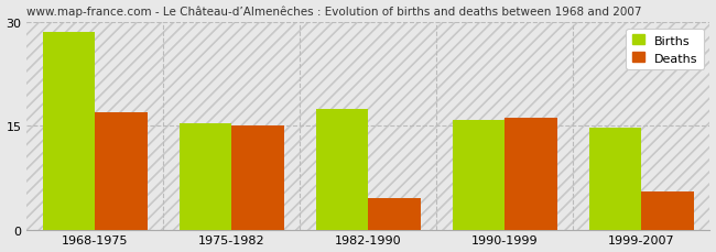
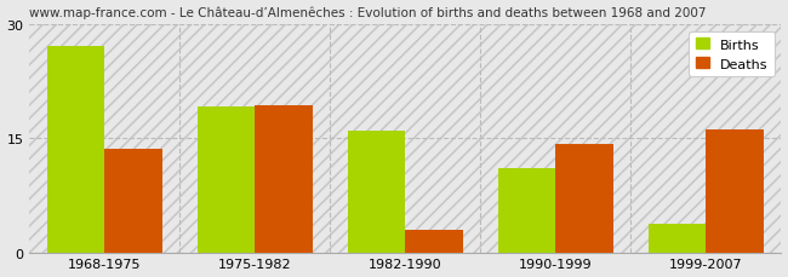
Births/1968-1975: 28.5 -> 27.2
Deaths/1968-1975: 17.0 -> 13.6
Births/1975-1982: 15.4 -> 19.2
Deaths/1975-1982: 15.0 -> 19.4
Births/1982-1990: 17.5 -> 16.0
Deaths/1982-1990: 4.5 -> 3.0
Births/1990-1999: 15.9 -> 11.0
Deaths/1990-1999: 16.2 -> 14.2
Births/1999-2007: 14.8 -> 3.8
Deaths/1999-2007: 5.5 -> 16.2
